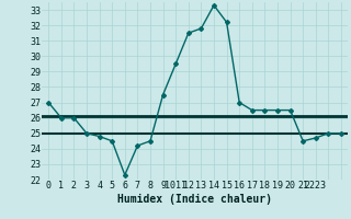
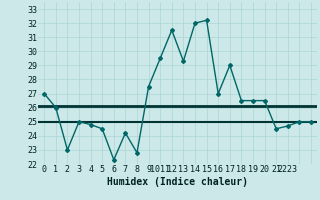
2: 26.0 -> 23.0
8: 24.5 -> 22.8
13: 31.8 -> 29.3
14: 33.3 -> 32.0
17: 26.5 -> 29.0
